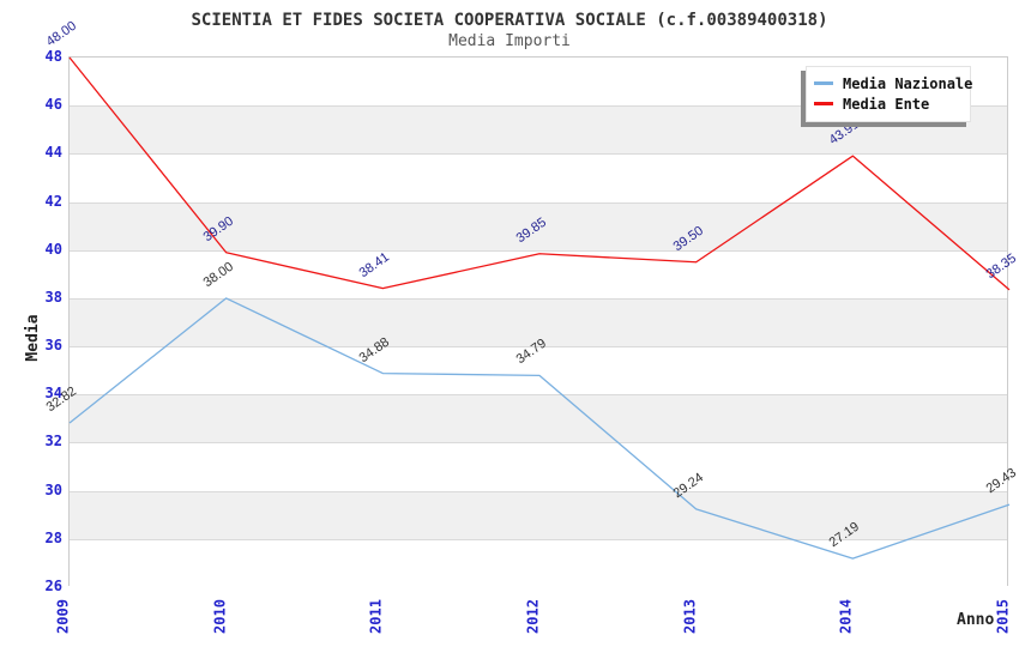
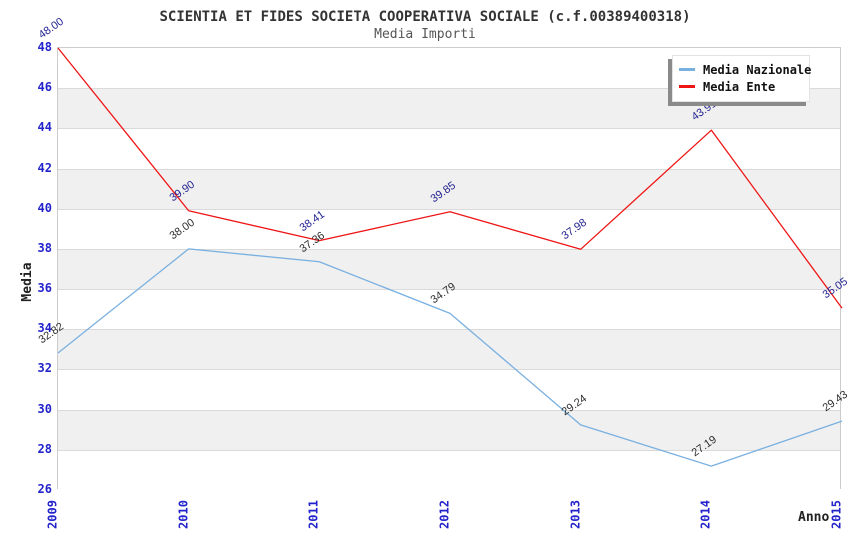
Media Nazionale/2011: 34.88 -> 37.36
Media Ente/2013: 39.50 -> 37.98
Media Ente/2015: 38.35 -> 35.05
